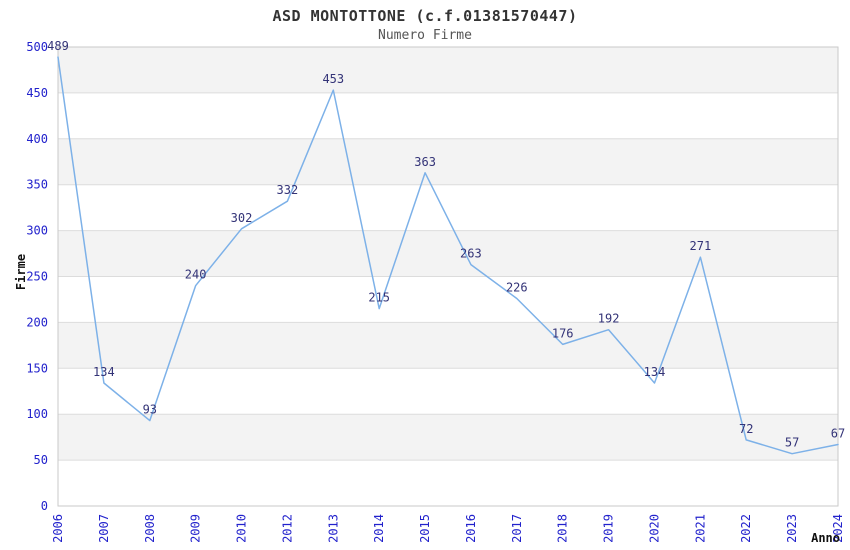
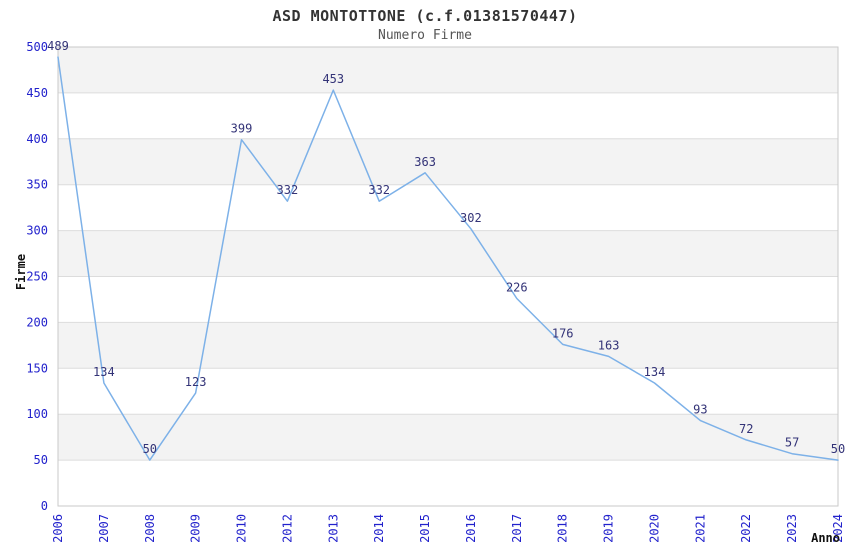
2008: 93 -> 50
2009: 240 -> 123
2010: 302 -> 399
2014: 215 -> 332
2016: 263 -> 302
2019: 192 -> 163
2021: 271 -> 93
2024: 67 -> 50
